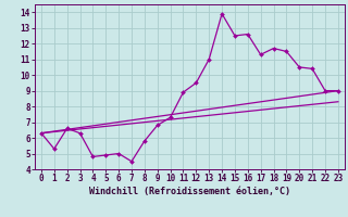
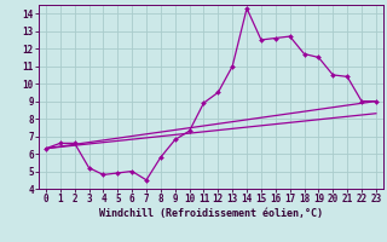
1: 5.3 -> 6.6
3: 6.3 -> 5.2
14: 13.9 -> 14.3
17: 11.3 -> 12.7
